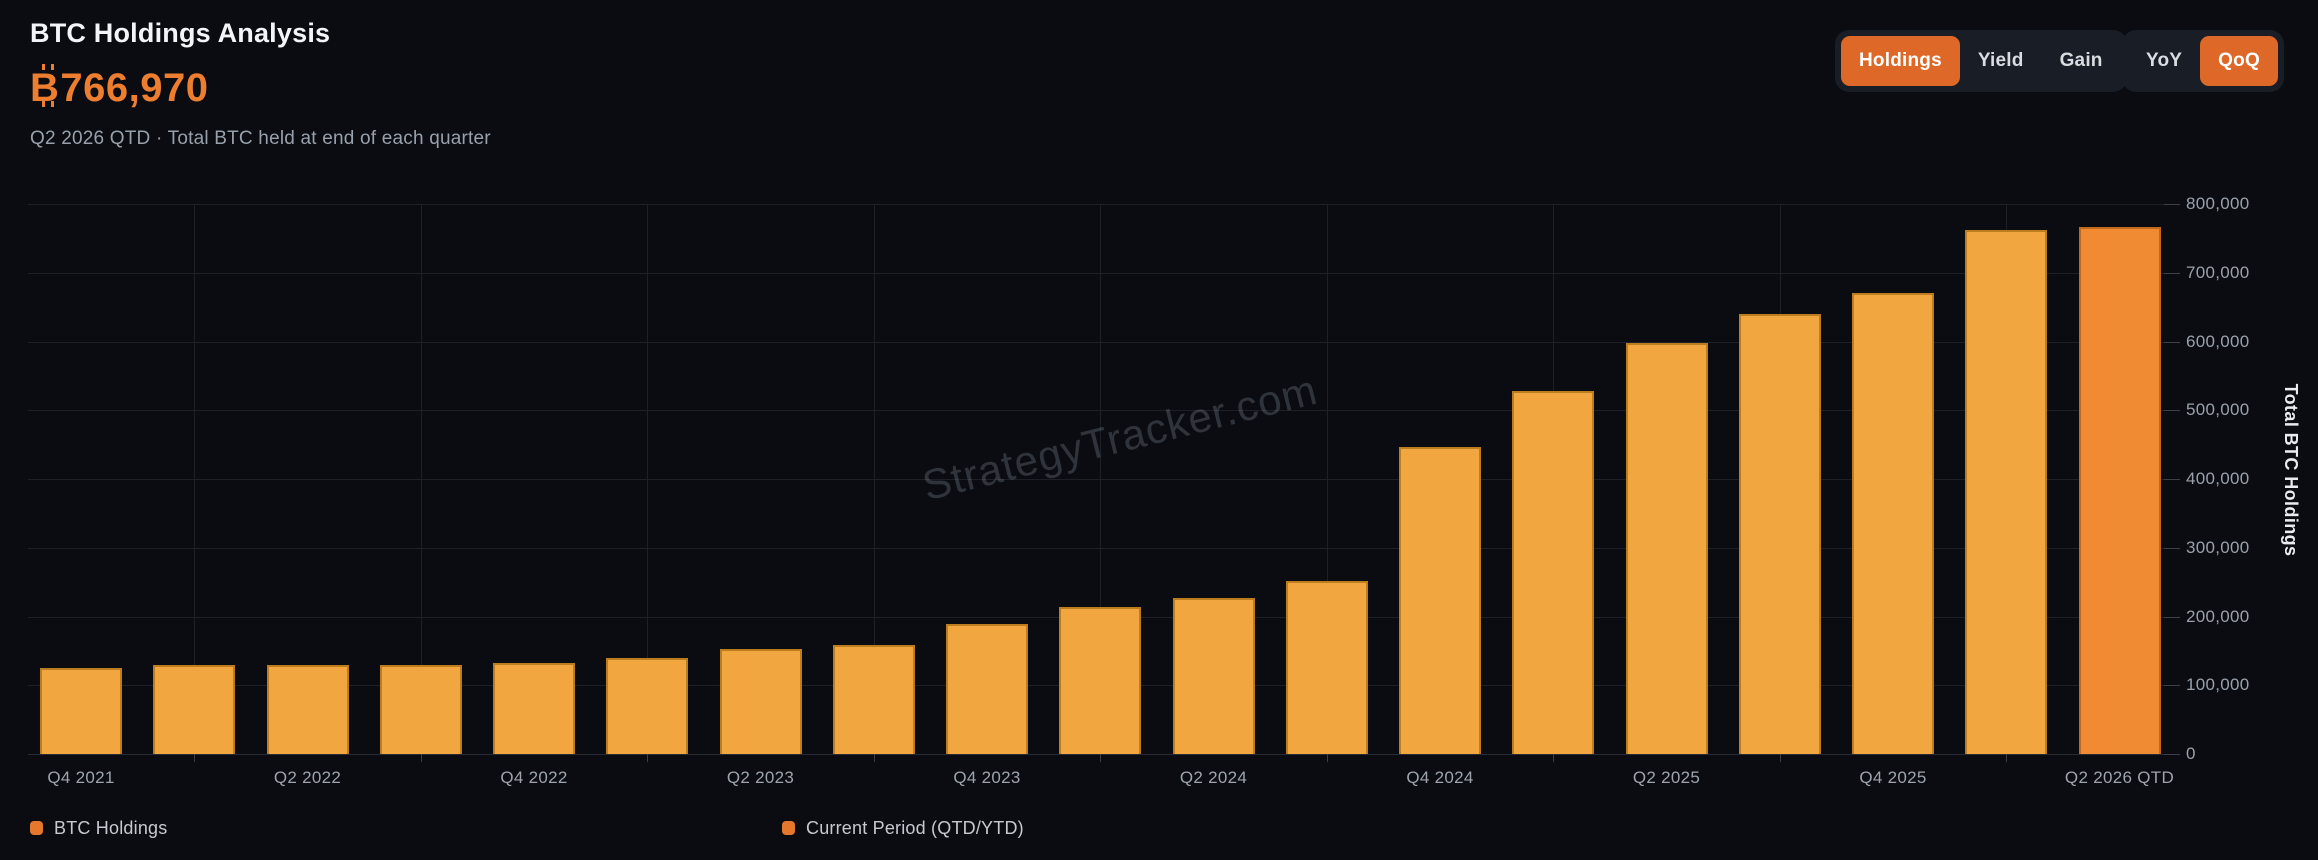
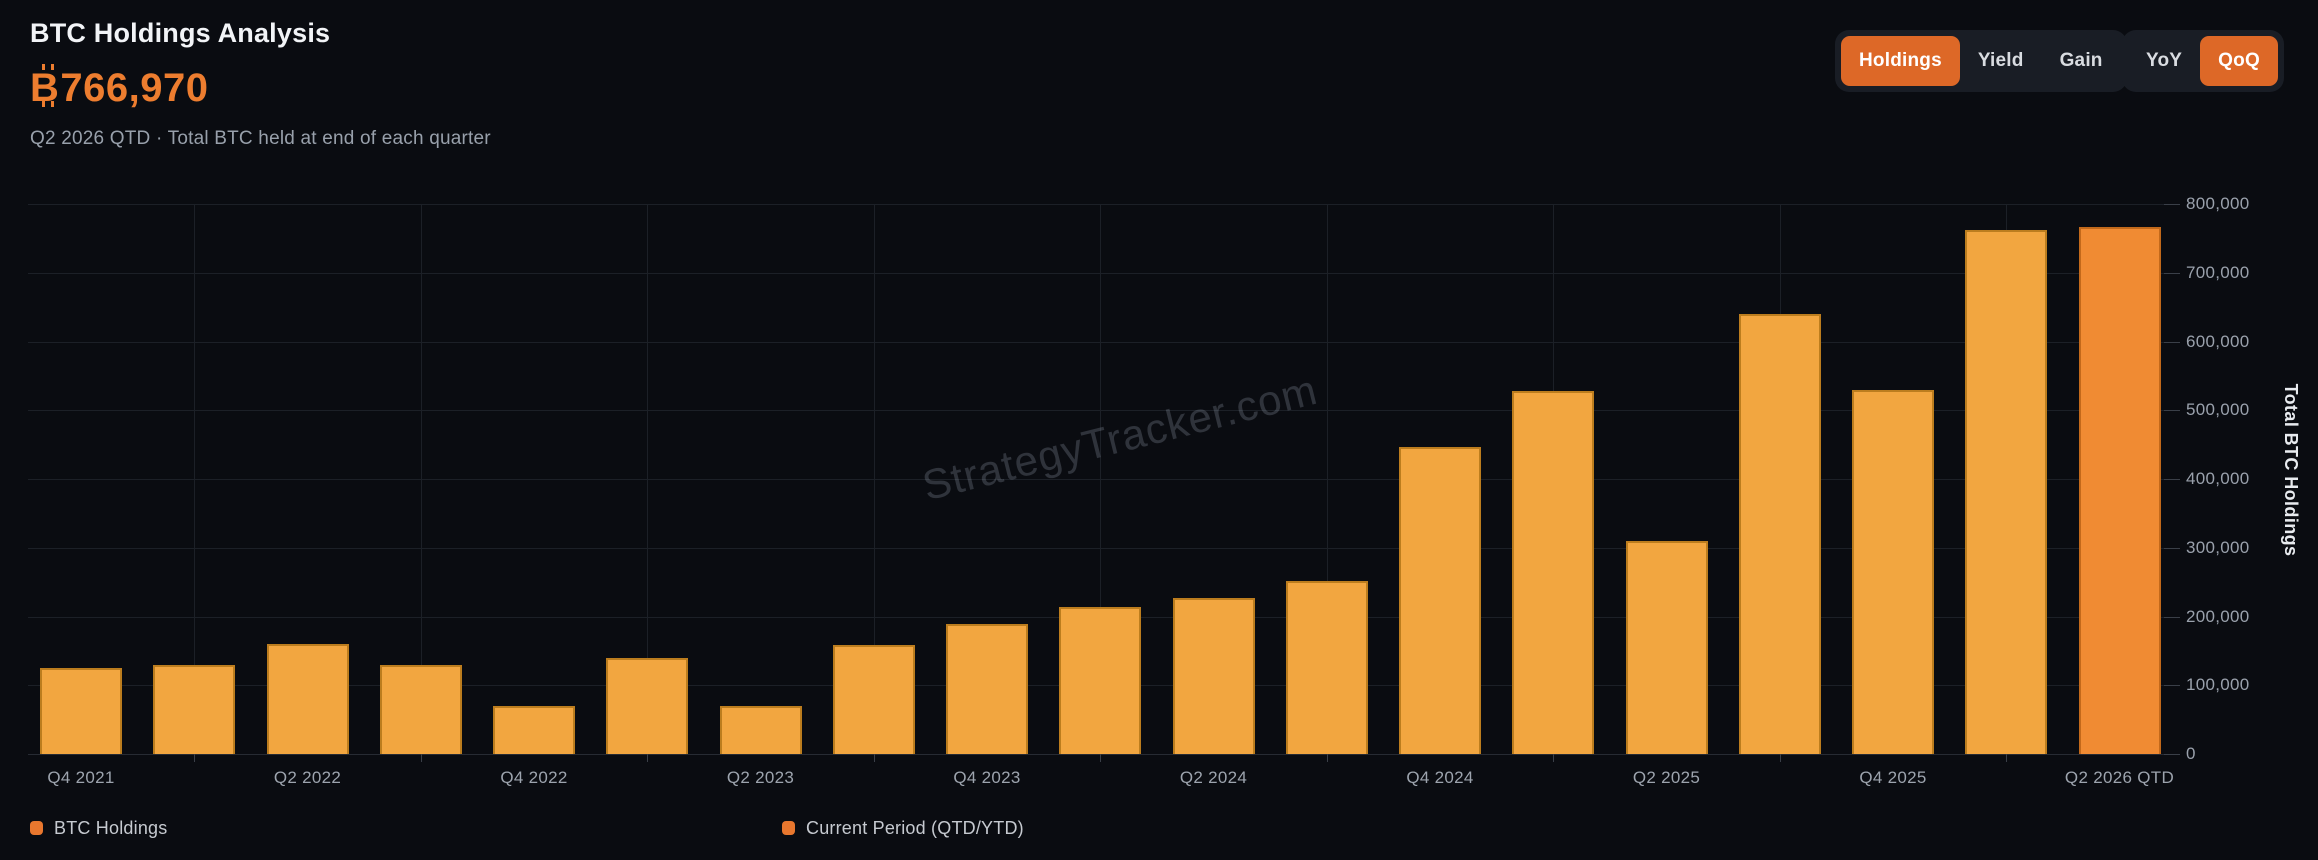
Q2 2022: 130000 -> 160000
Q4 2022: 130000 -> 70000
Q2 2023: 150000 -> 70000
Q2 2025: 600000 -> 310000
Q4 2025: 670000 -> 530000
